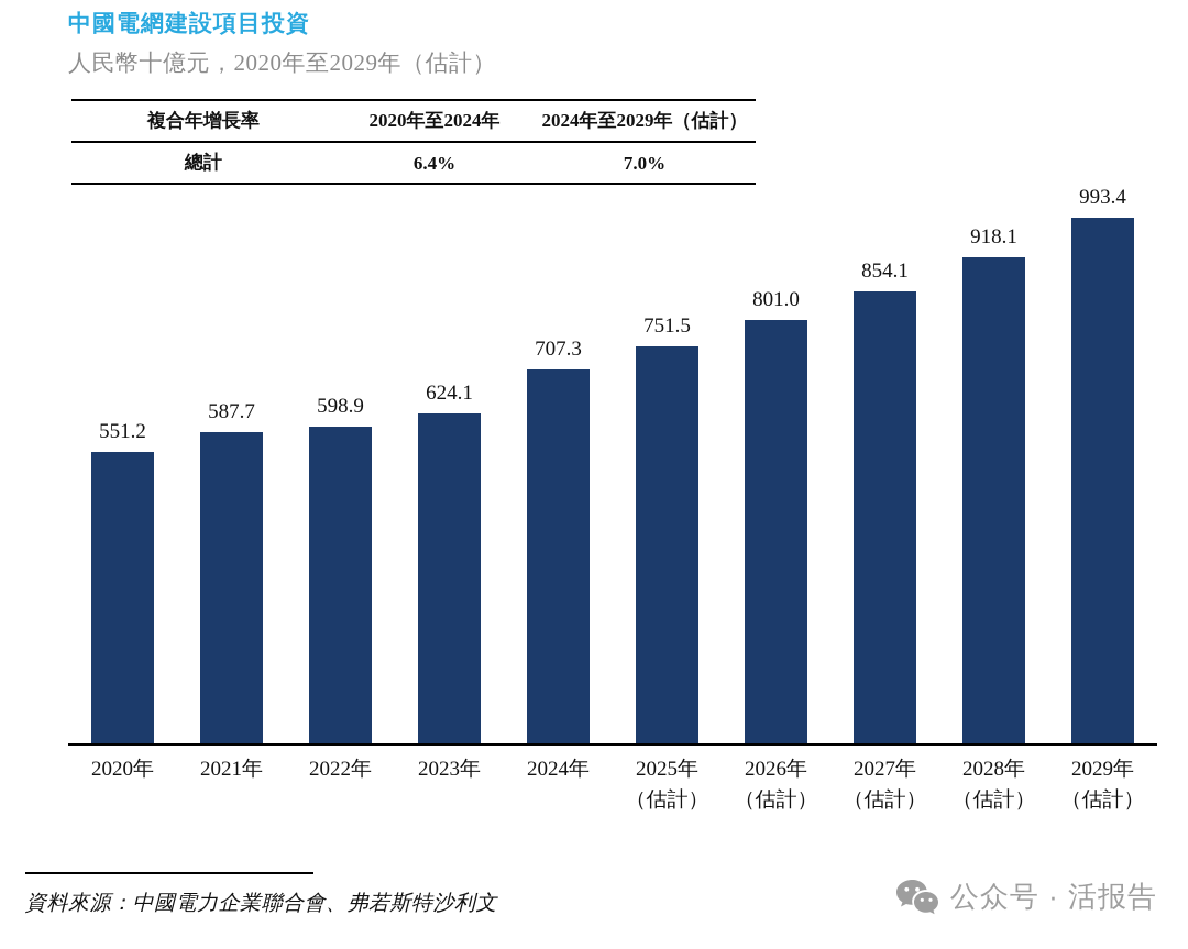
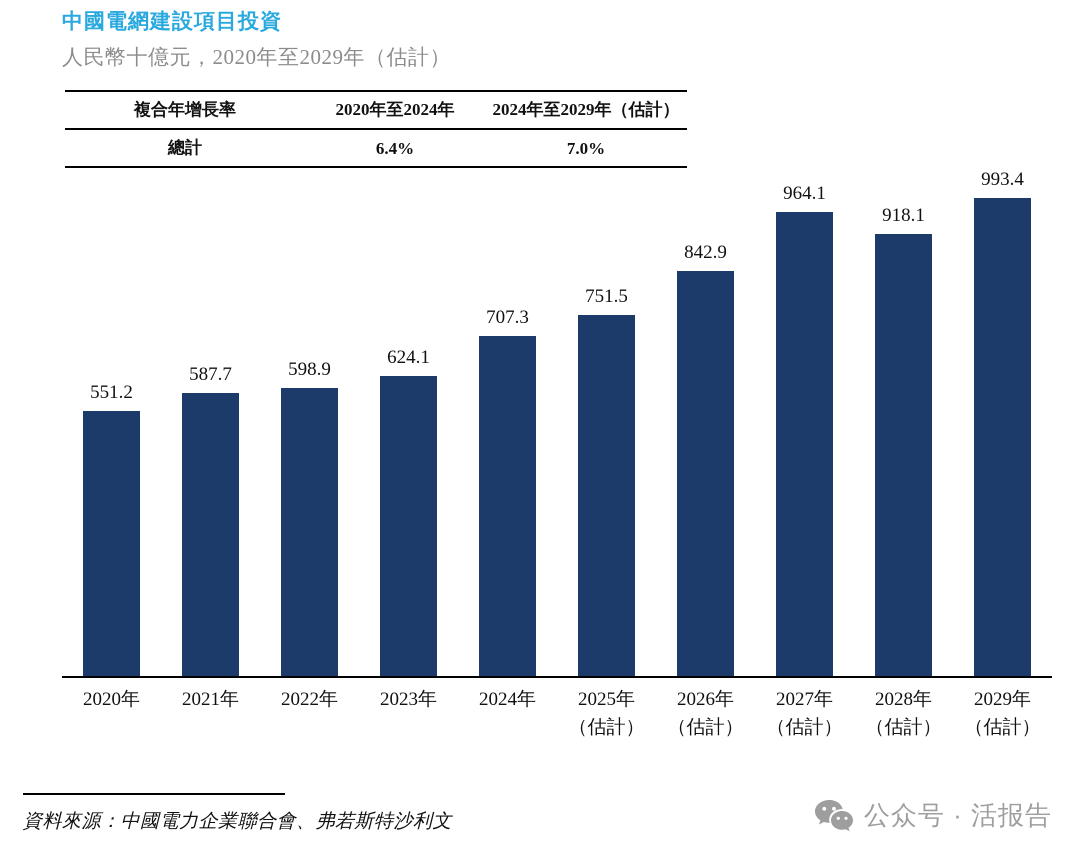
2026年 （估計）: 801.0 -> 842.9
2027年 （估計）: 854.1 -> 964.1
